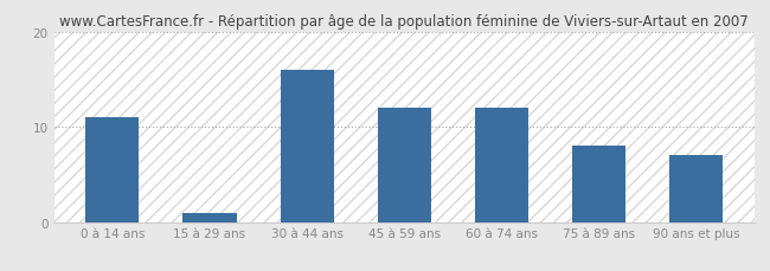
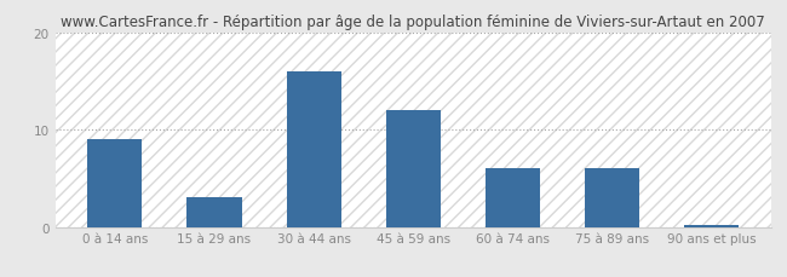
0 à 14 ans: 11.0 -> 9.0
15 à 29 ans: 1.0 -> 3.0
60 à 74 ans: 12.0 -> 6.0
75 à 89 ans: 8.0 -> 6.0
90 ans et plus: 7.0 -> 0.2
